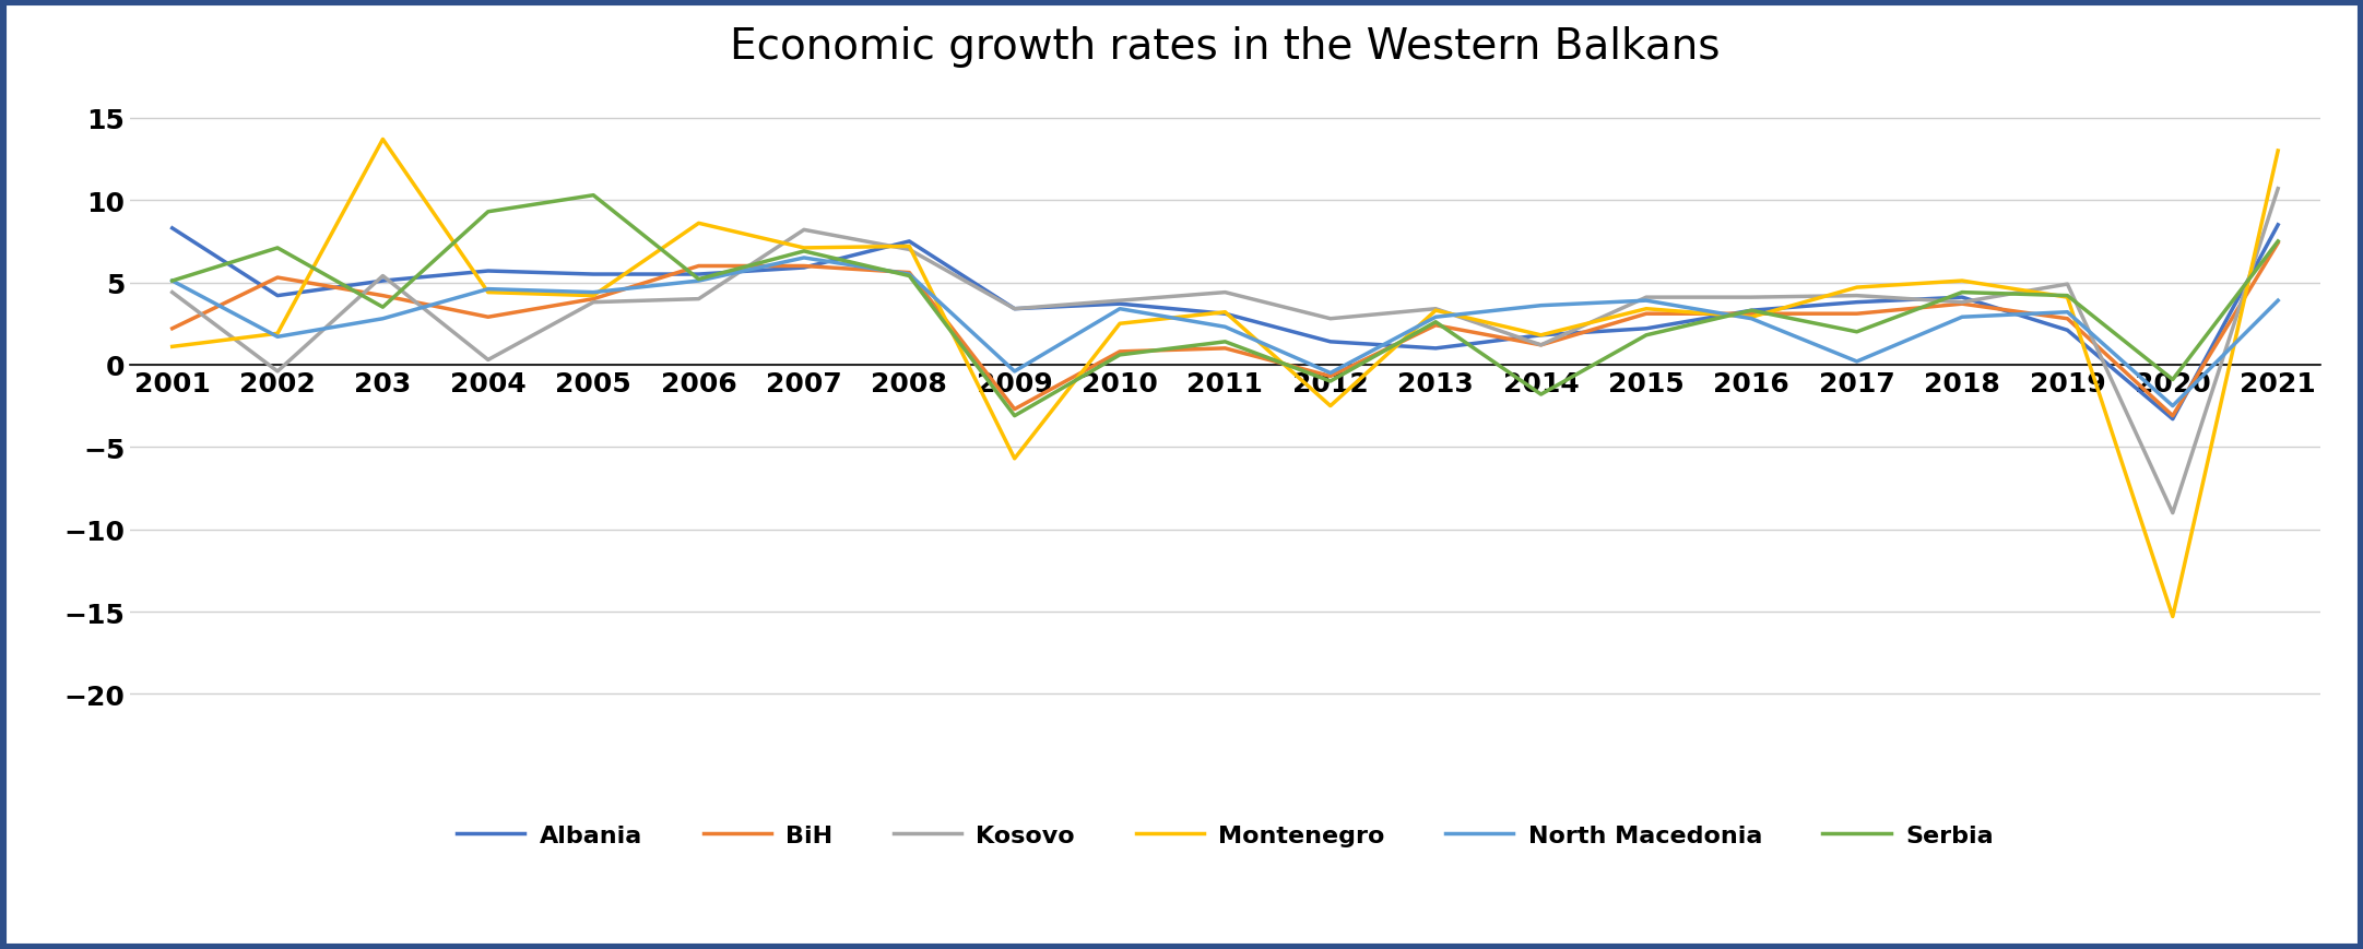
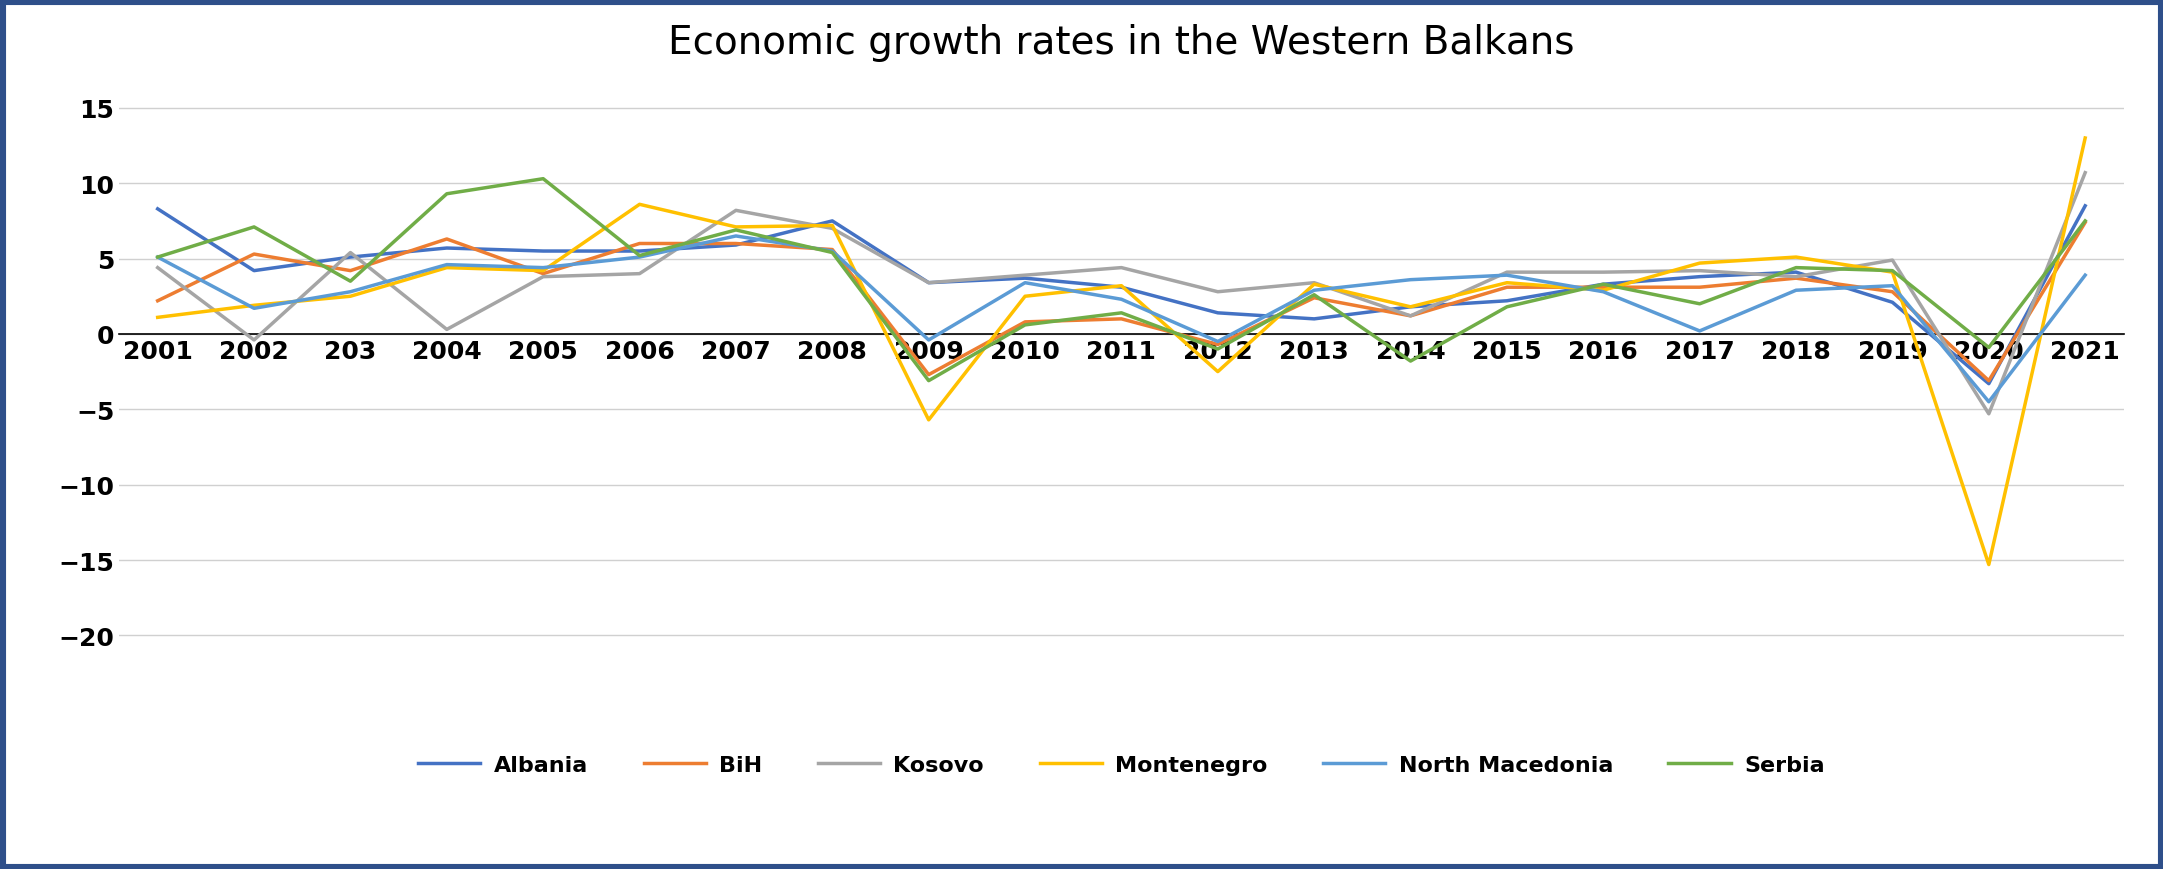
Montenegro/203: 13.7 -> 2.5
BiH/2004: 2.9 -> 6.3
Kosovo/2020: -9.0 -> -5.3
North Macedonia/2020: -2.5 -> -4.5
